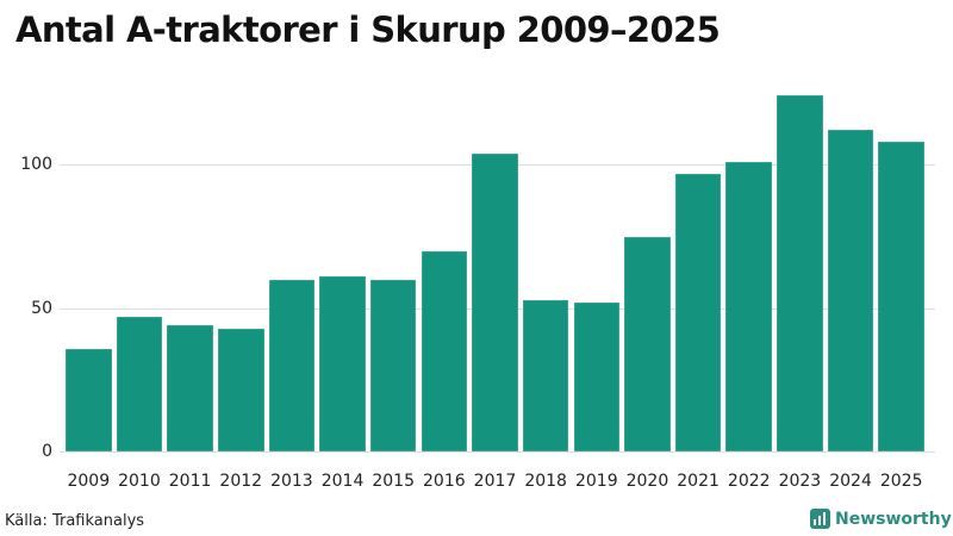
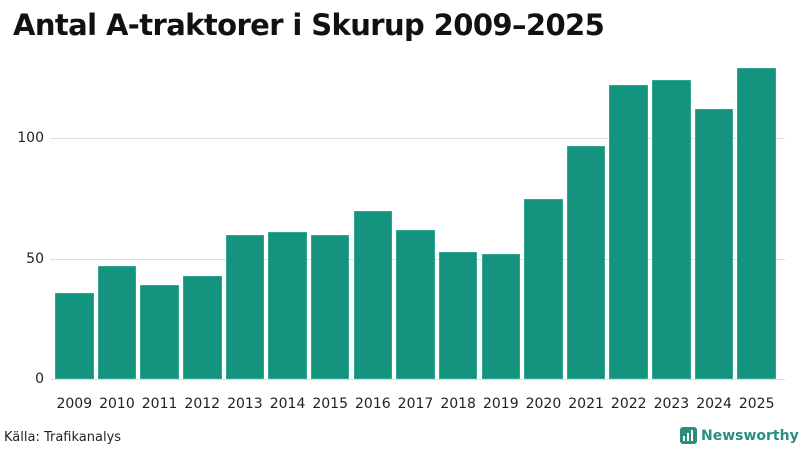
2011: 44 -> 39
2017: 104 -> 62
2022: 101 -> 122
2025: 108 -> 129
